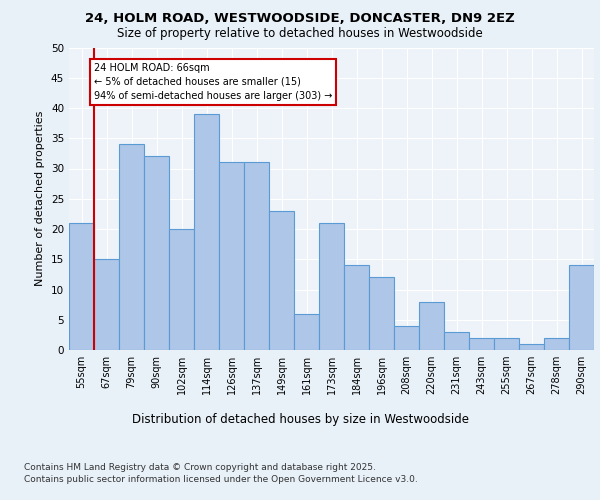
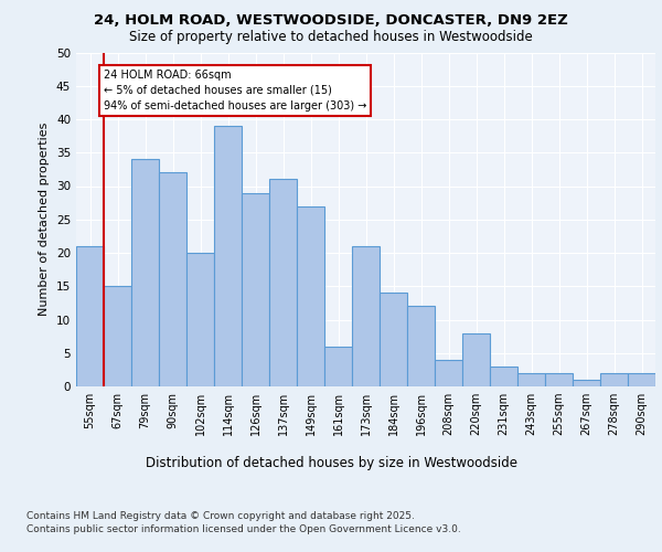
126sqm: 31 -> 29
149sqm: 23 -> 27
290sqm: 14 -> 2
